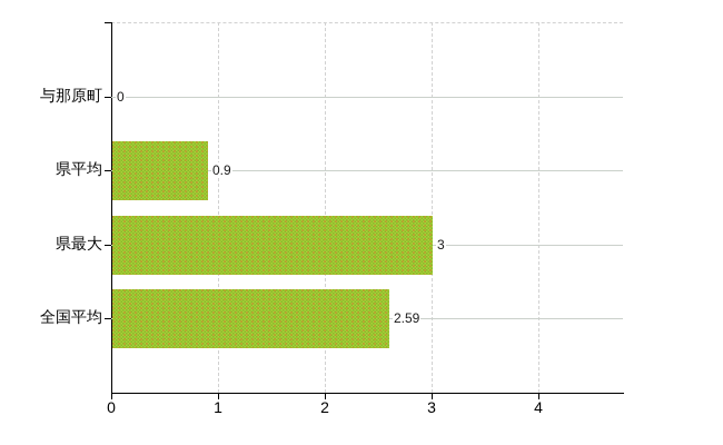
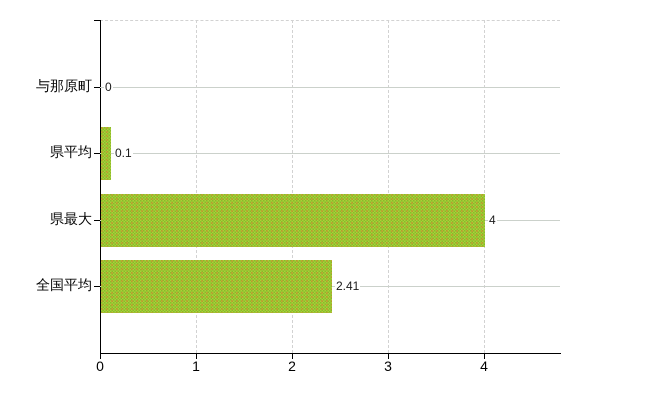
県平均: 0.9 -> 0.1
県最大: 3 -> 4
全国平均: 2.59 -> 2.41
